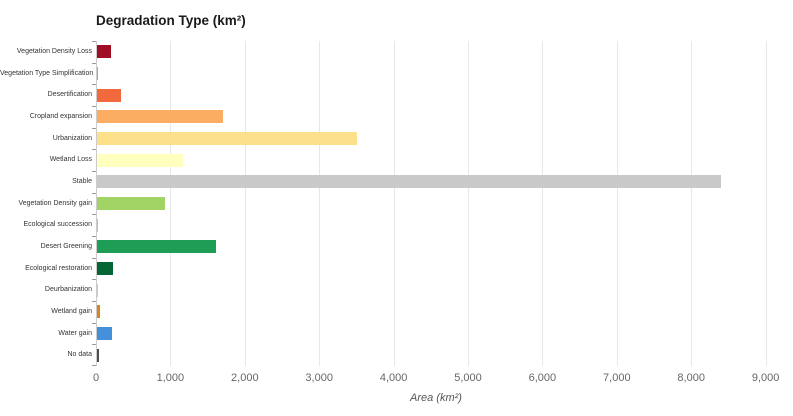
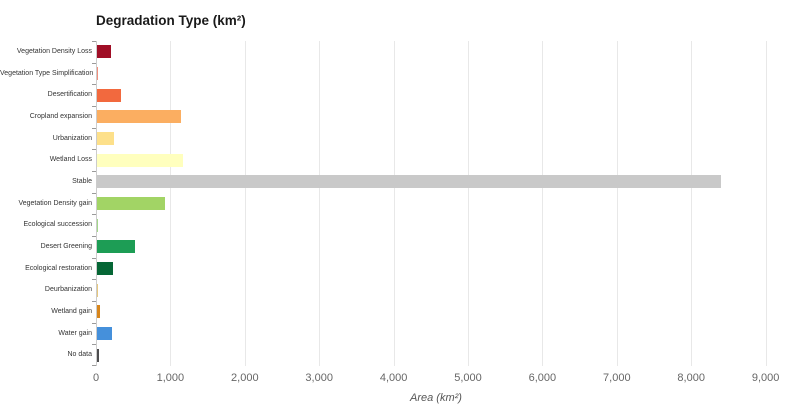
Cropland expansion: 1700 -> 1100
Urbanization: 3500 -> 200
Desert Greening: 1600 -> 500
